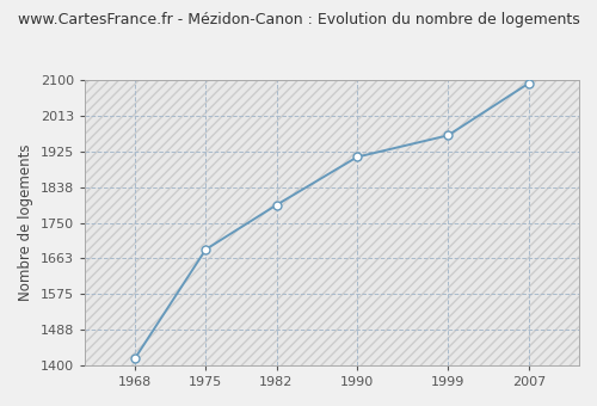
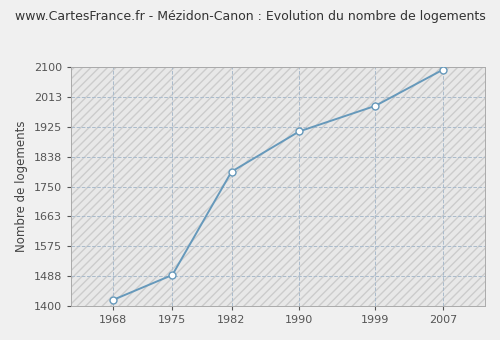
1975: 1685 -> 1491
1999: 1965 -> 1987
